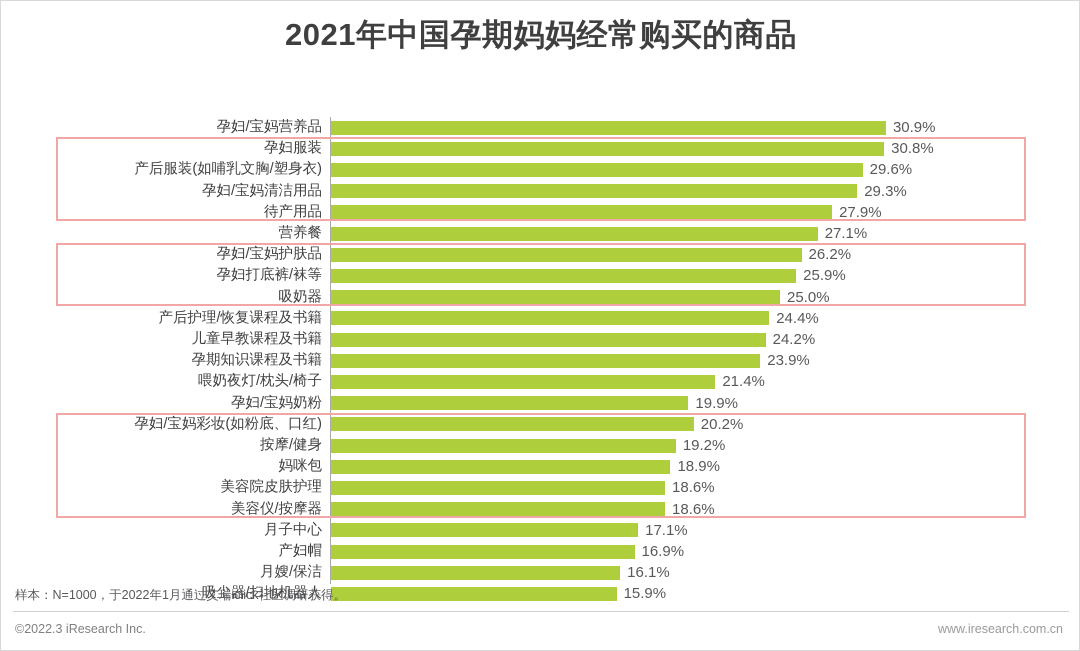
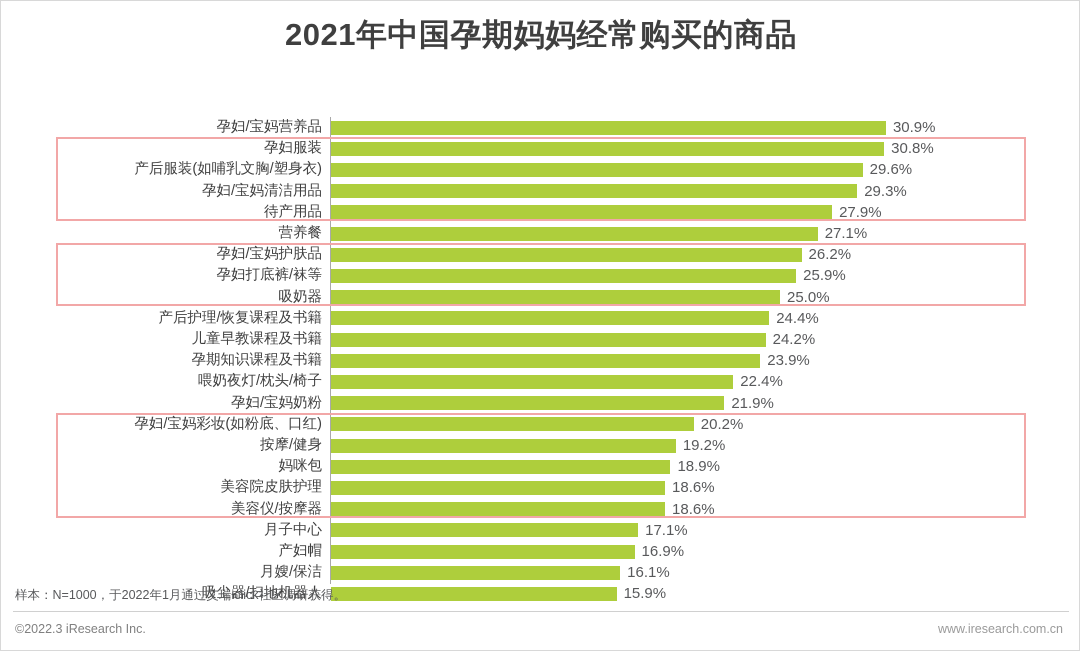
喂奶夜灯/枕头/椅子: 21.4% -> 22.4%
孕妇/宝妈奶粉: 19.9% -> 21.9%
